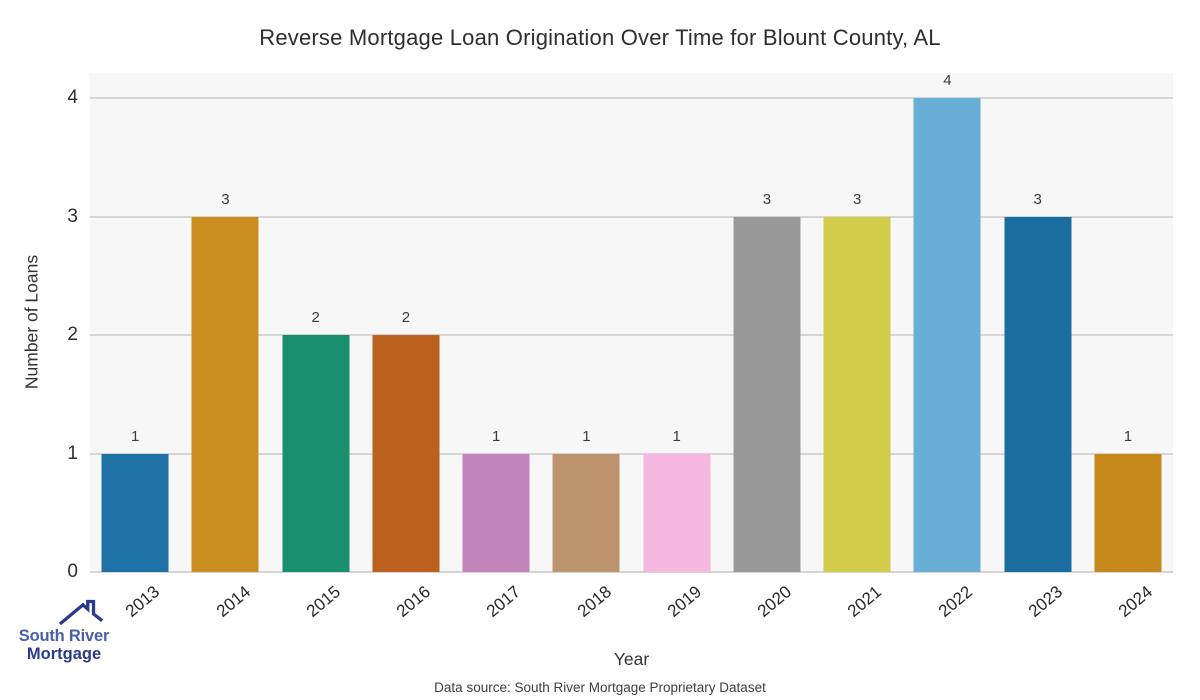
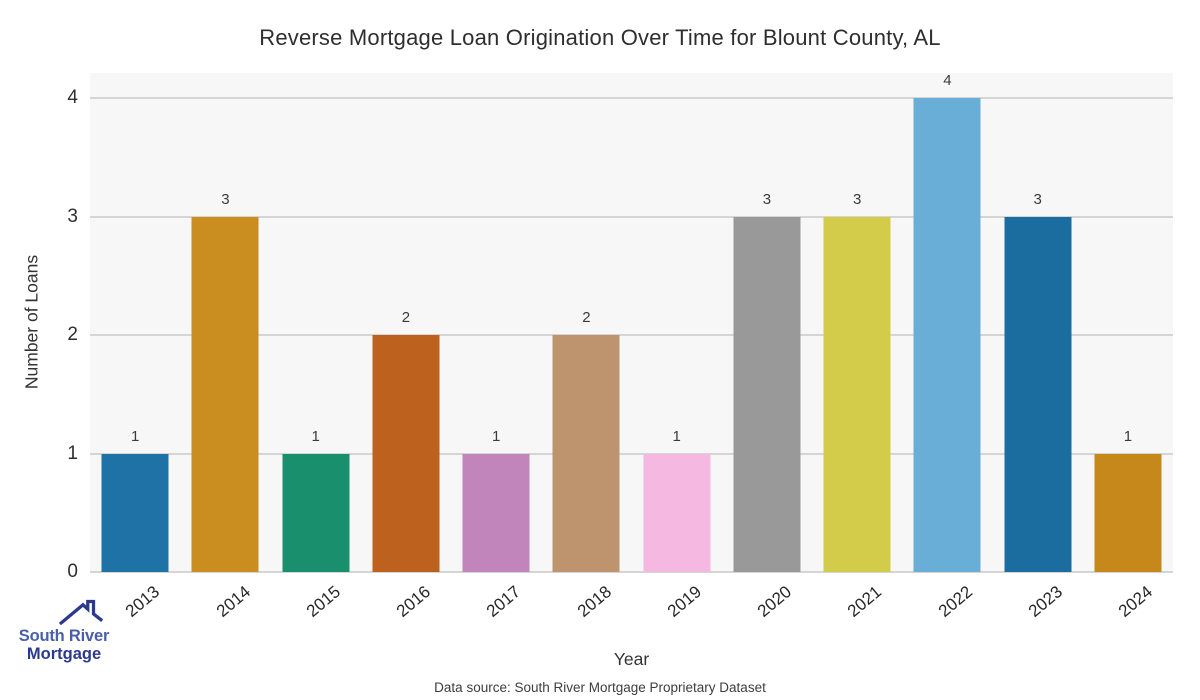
2015: 2 -> 1
2018: 1 -> 2
